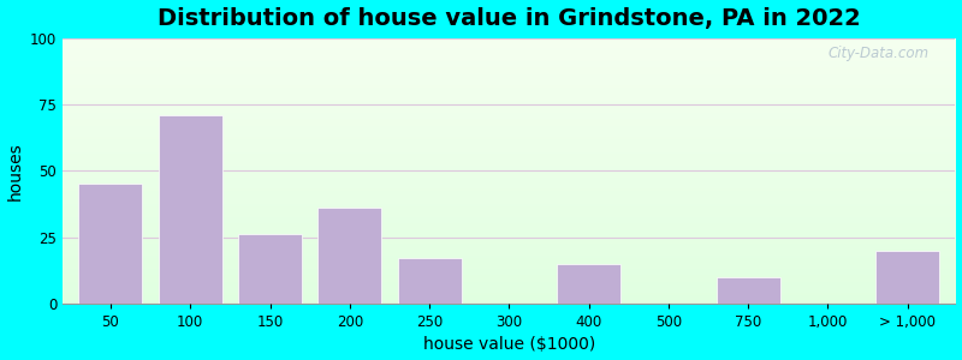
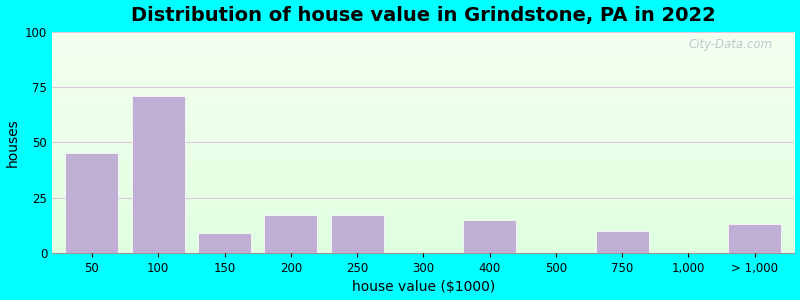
150: 26 -> 9
200: 36 -> 17
> 1,000: 20 -> 13
